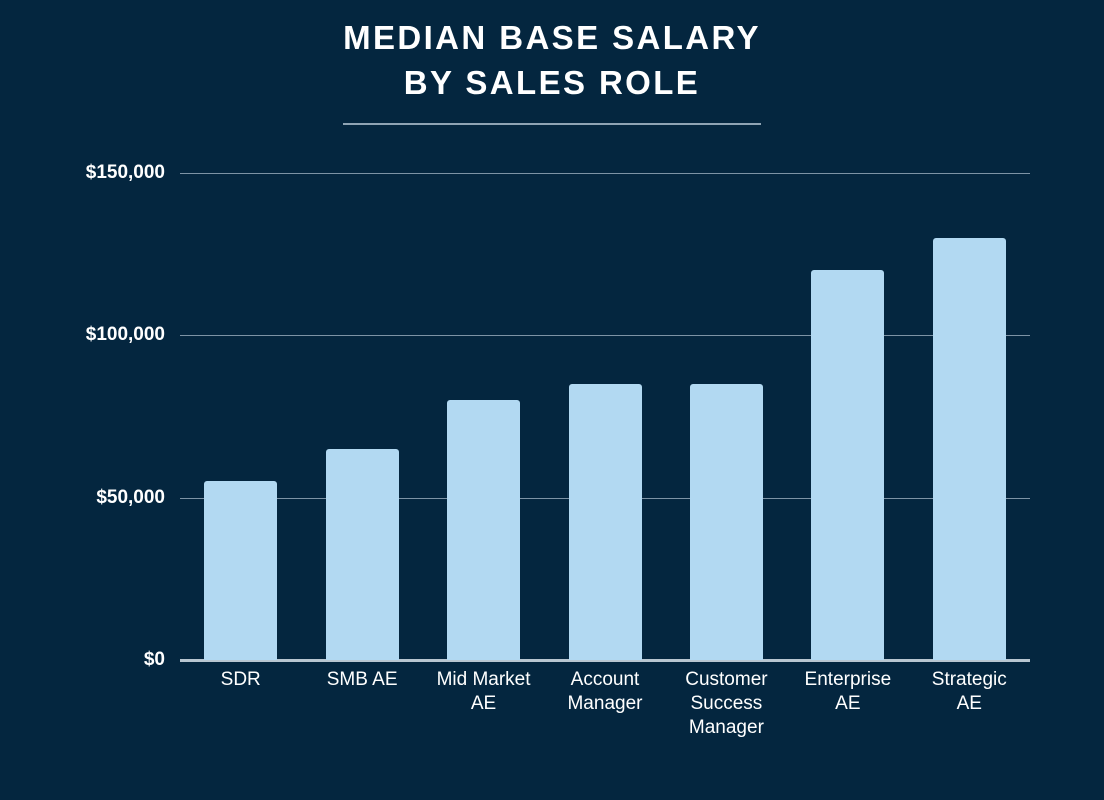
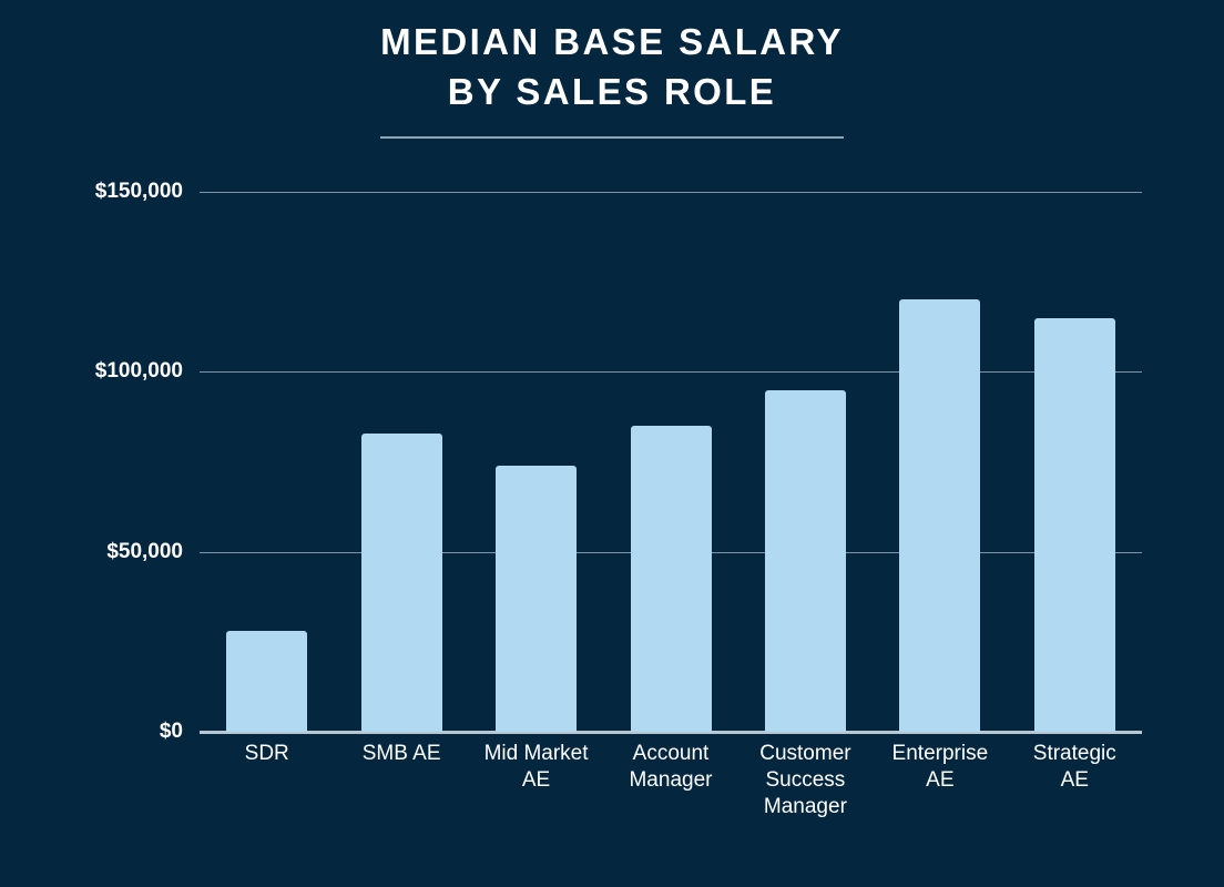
SDR: $55000 -> $28000
SMB AE: $65000 -> $83000
Mid Market AE: $80000 -> $74000
Customer Success Manager: $85000 -> $95000
Strategic AE: $130000 -> $115000
